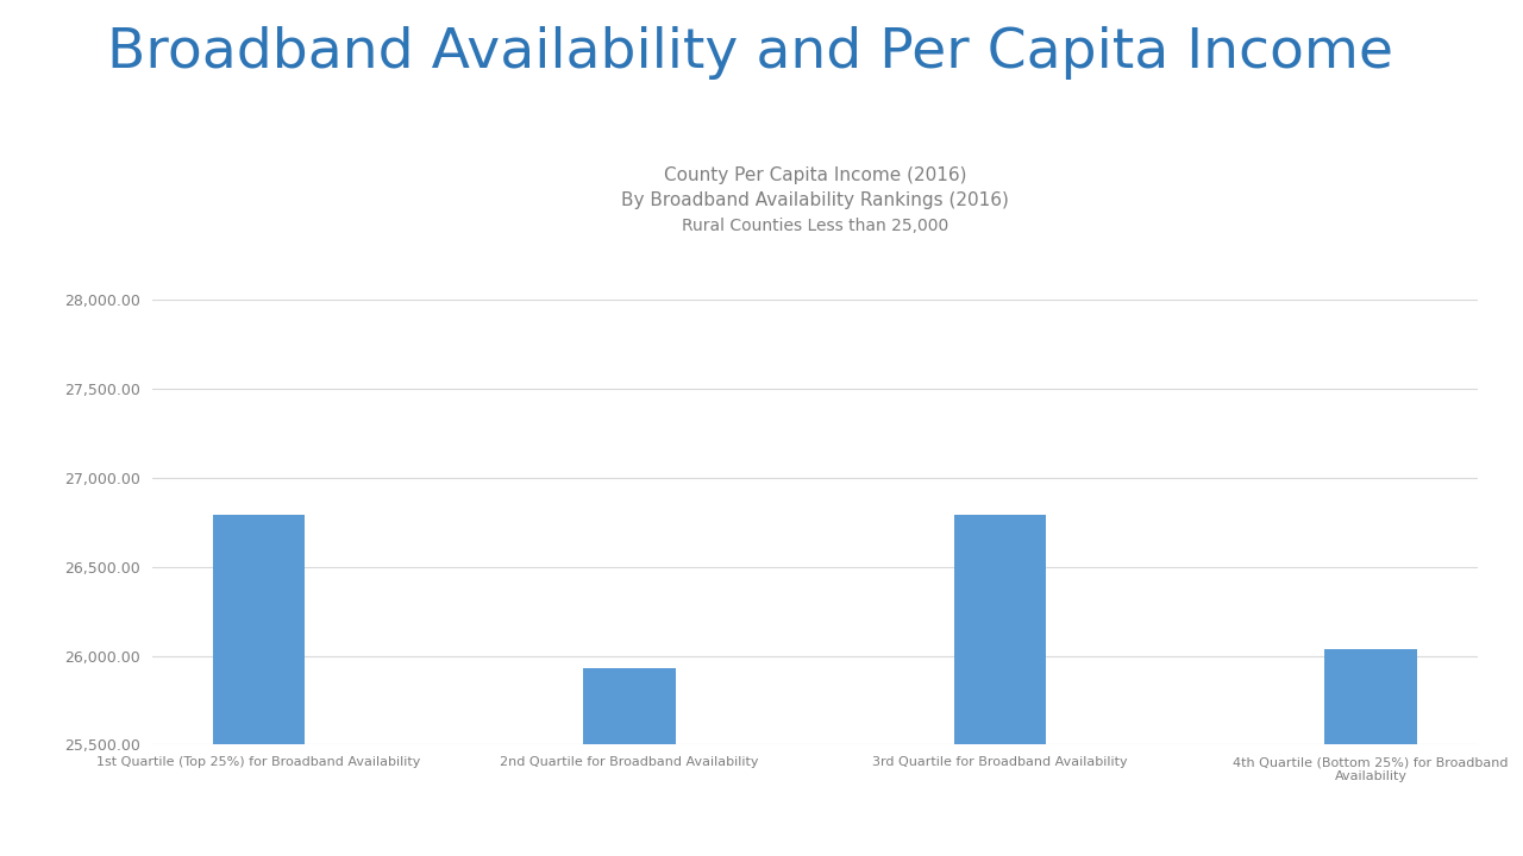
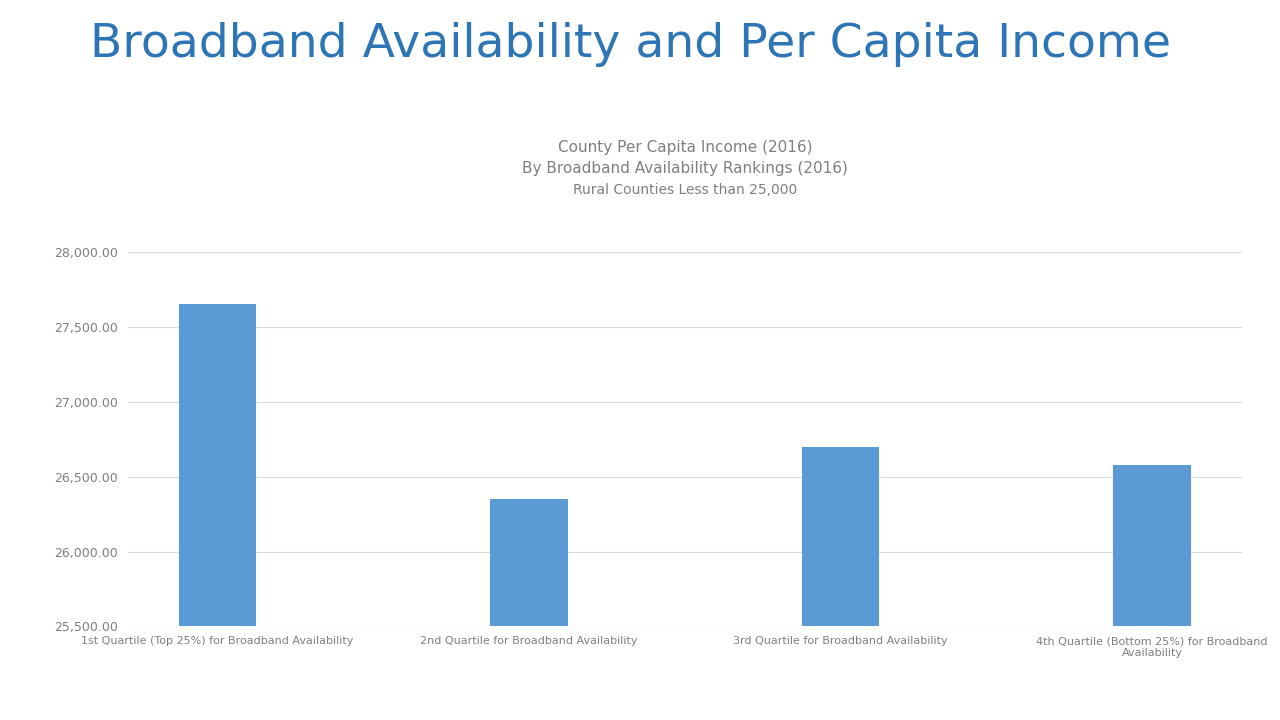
1st Quartile (Top 25%) for Broadband Availability: 26,790 -> 27,650
2nd Quartile for Broadband Availability: 25,930 -> 26,350
3rd Quartile for Broadband Availability: 26,790 -> 26,700
4th Quartile (Bottom 25%) for Broadband Availability: 26,040 -> 26,580
